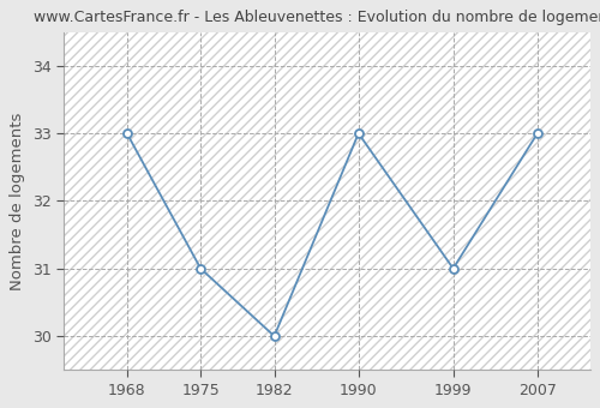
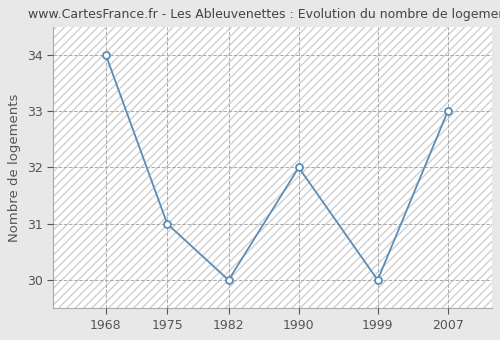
1968: 33 -> 34
1990: 33 -> 32
1999: 31 -> 30
